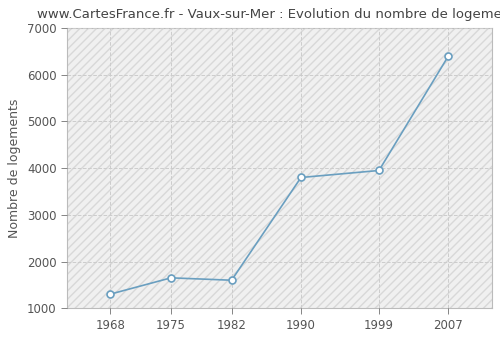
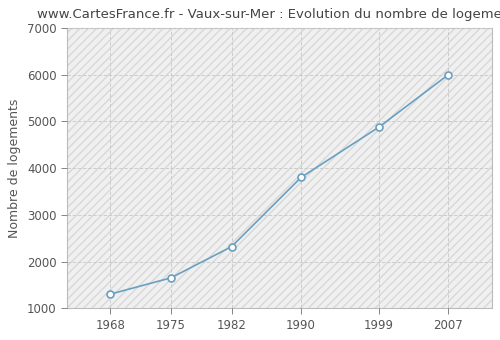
1982: 1600 -> 2320
1999: 3950 -> 4880
2007: 6400 -> 6000
